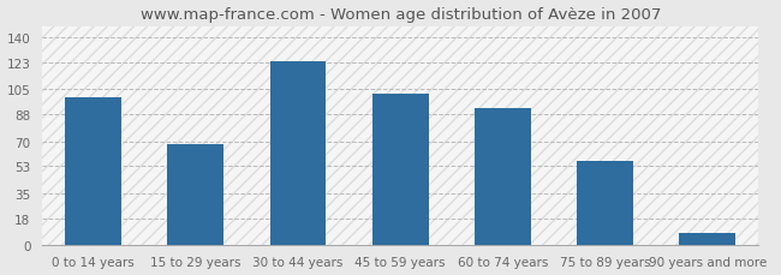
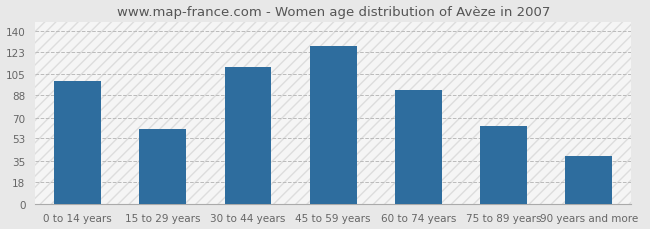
15 to 29 years: 68 -> 61
30 to 44 years: 124 -> 111
45 to 59 years: 102 -> 128
75 to 89 years: 57 -> 63
90 years and more: 8 -> 39
